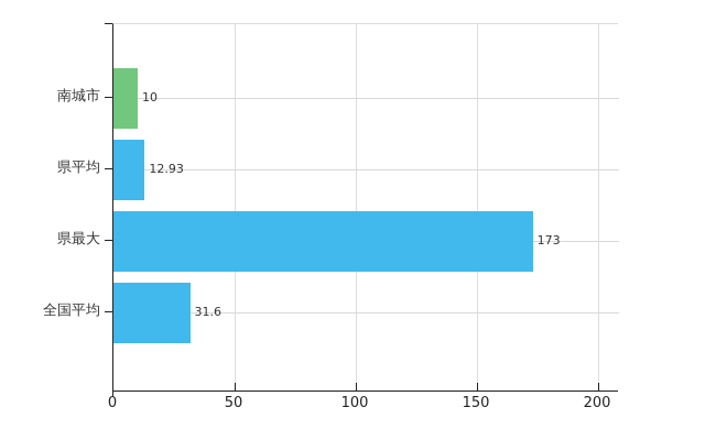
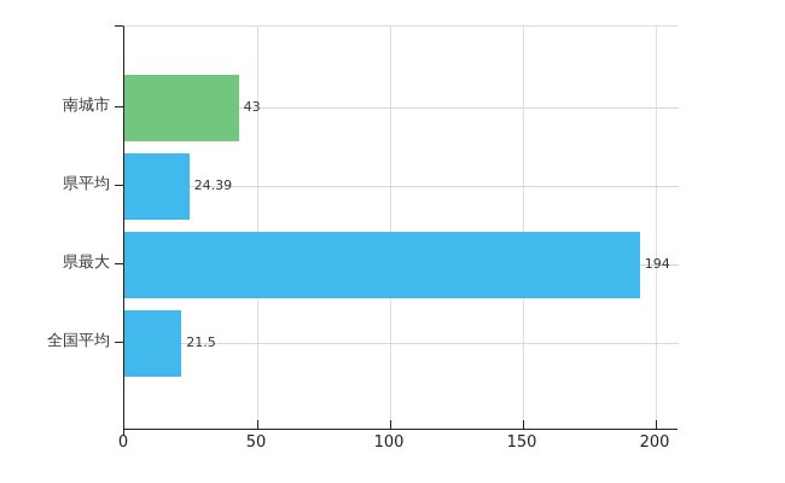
南城市: 10 -> 43
県平均: 12.93 -> 24.39
県最大: 173 -> 194
全国平均: 31.6 -> 21.5
